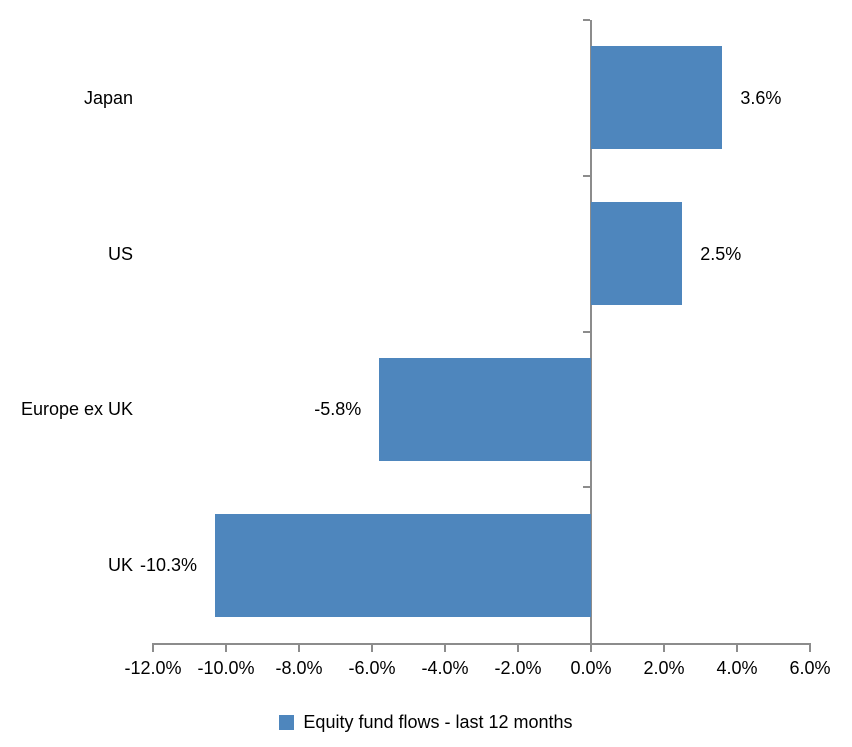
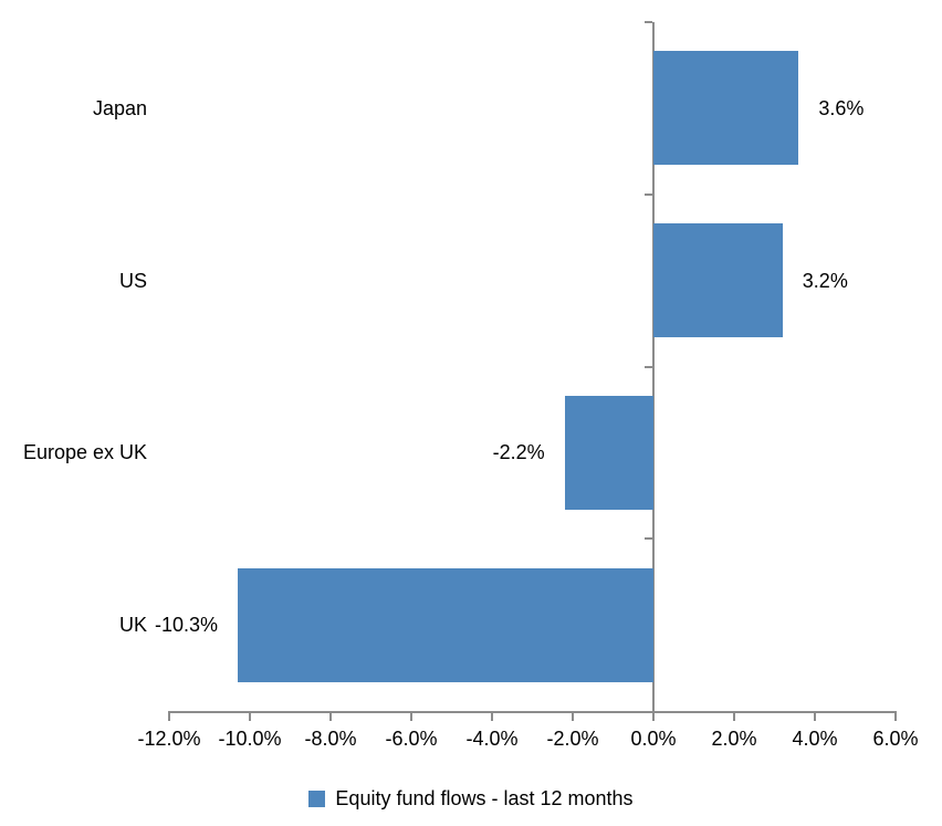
US: 2.5% -> 3.2%
Europe ex UK: -5.8% -> -2.2%
